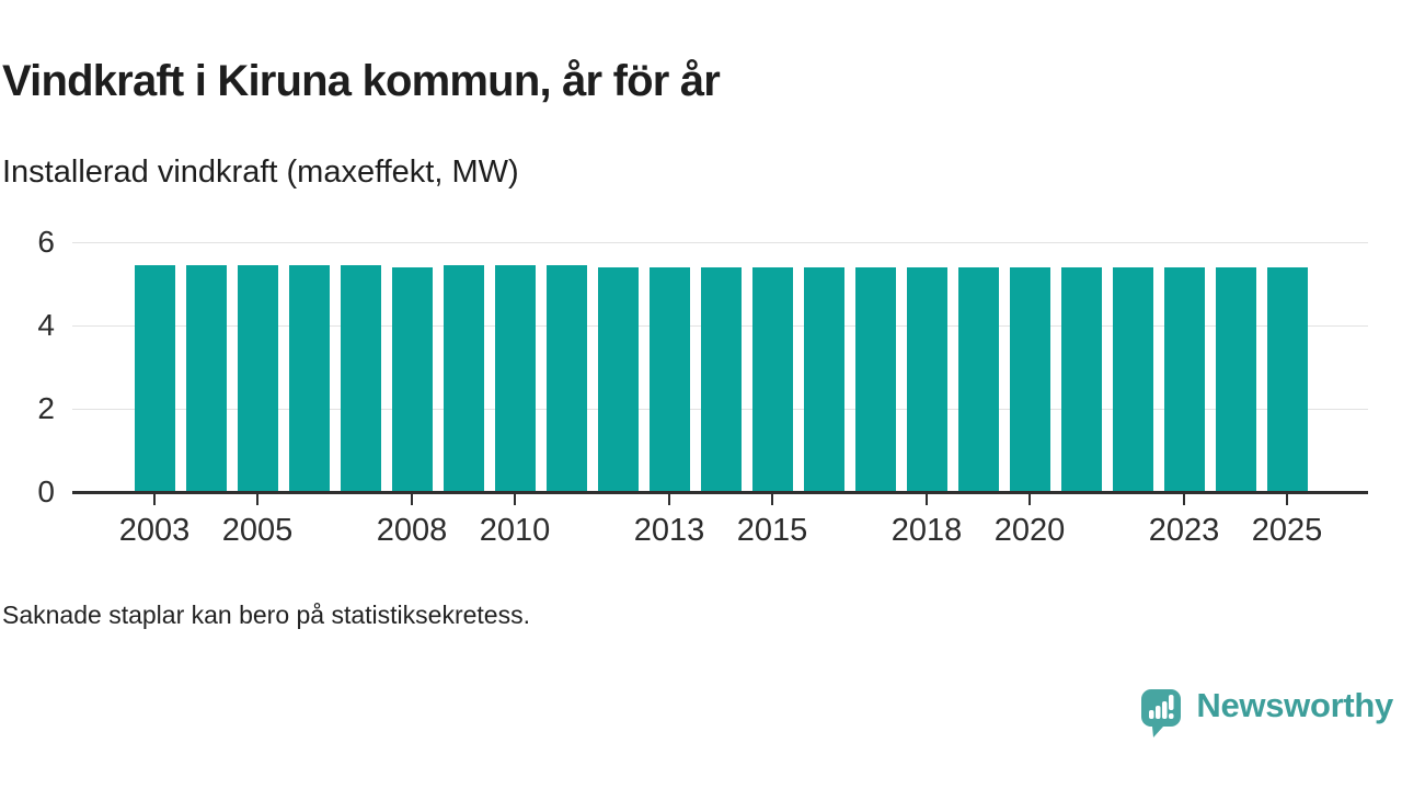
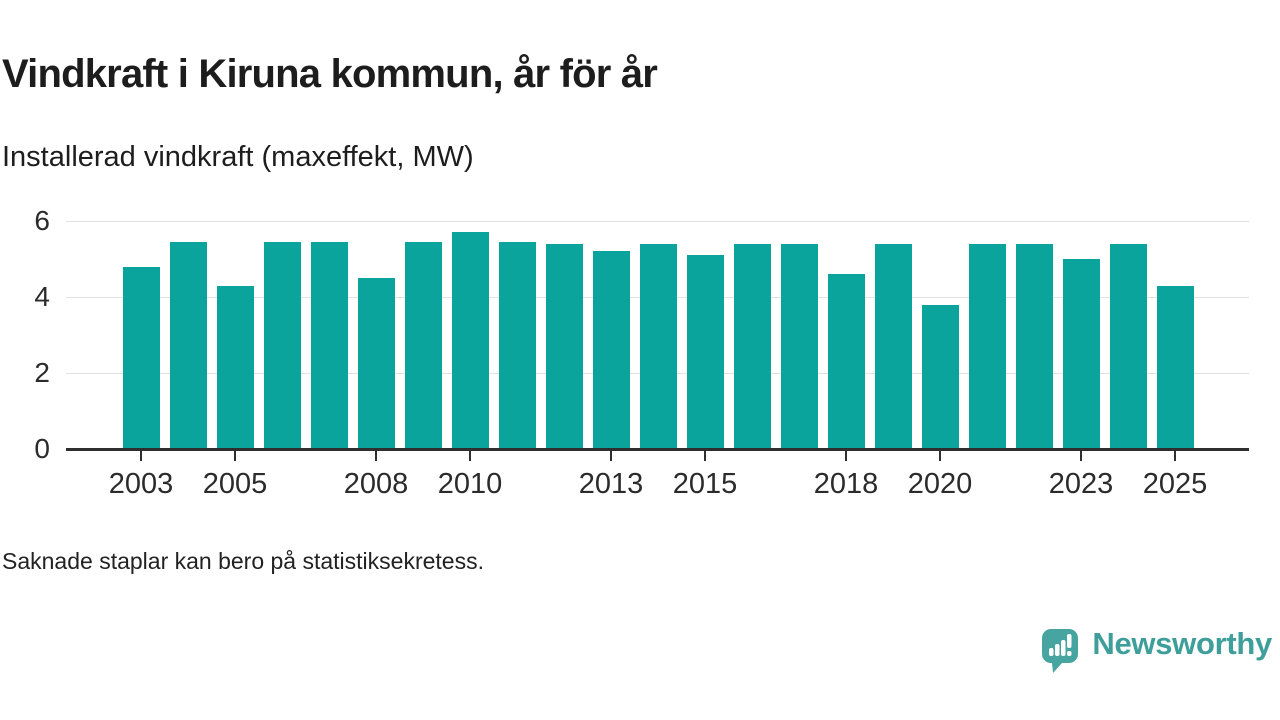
2003: 5.5 -> 4.8
2005: 5.5 -> 4.3
2008: 5.4 -> 4.5
2010: 5.5 -> 5.7
2013: 5.4 -> 5.2
2015: 5.4 -> 5.1
2018: 5.4 -> 4.6
2020: 5.4 -> 3.8
2023: 5.4 -> 5.0
2025: 5.4 -> 4.3
